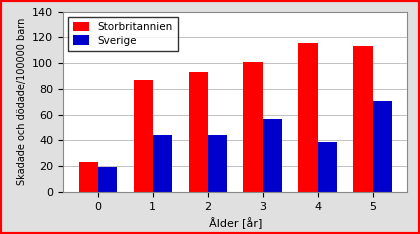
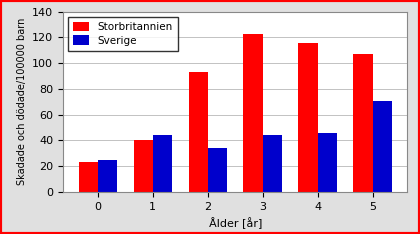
Sverige/0: 19 -> 25
Storbritannien/1: 87 -> 40
Sverige/2: 44 -> 34
Storbritannien/3: 101 -> 123
Sverige/3: 57 -> 44
Sverige/4: 39 -> 46
Storbritannien/5: 113 -> 107
